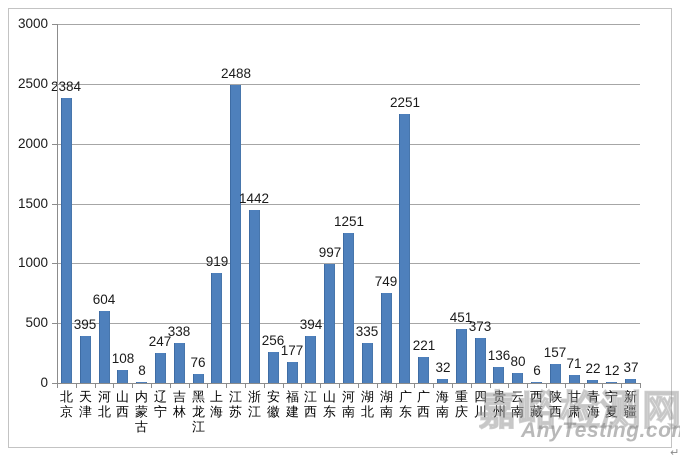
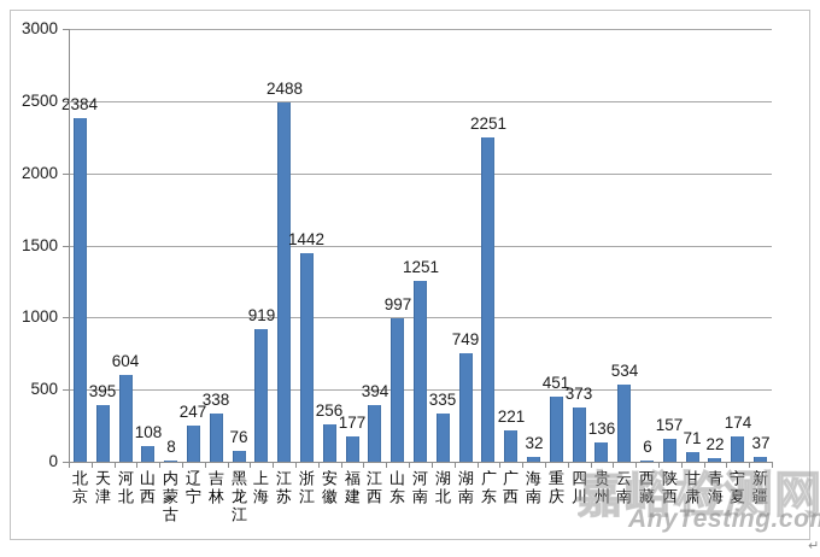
云南: 80 -> 534
宁夏: 12 -> 174
